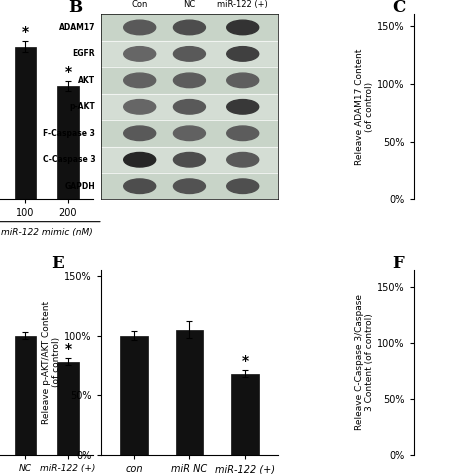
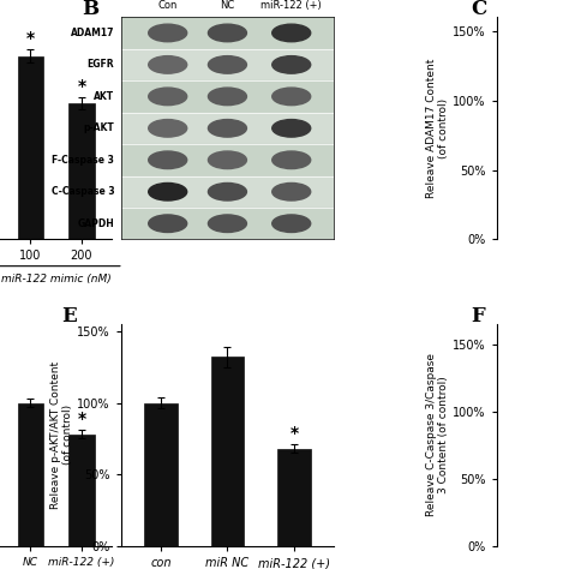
miR NC: 105% -> 132%
